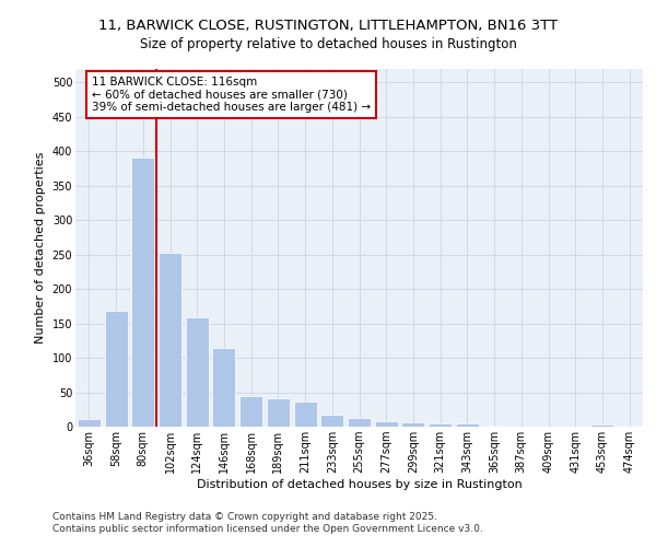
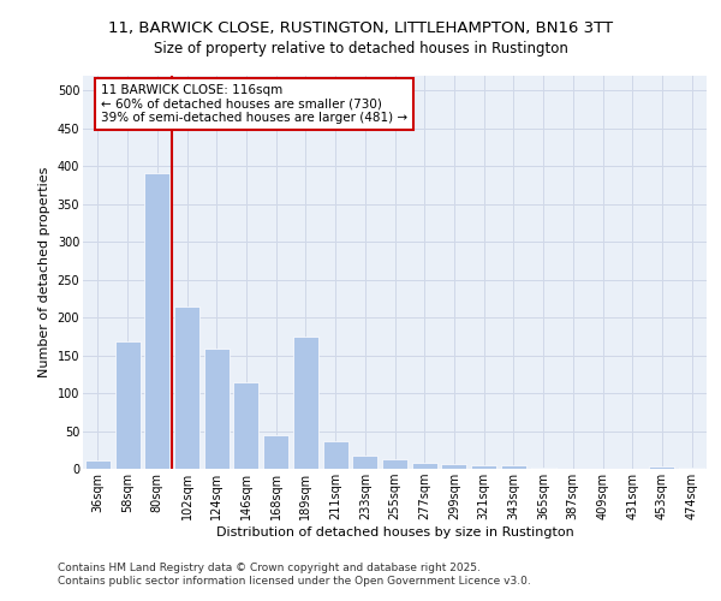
102sqm: 252 -> 214
189sqm: 42 -> 174
